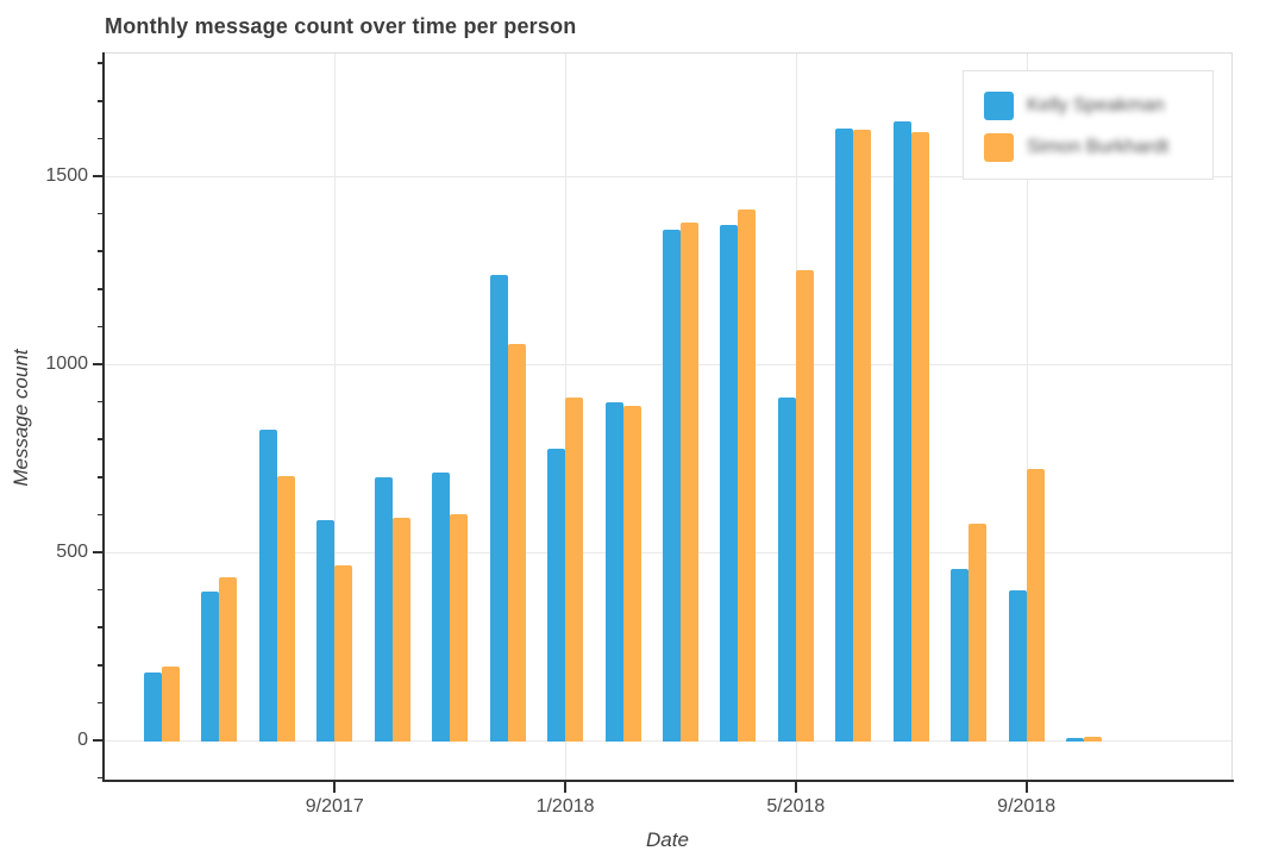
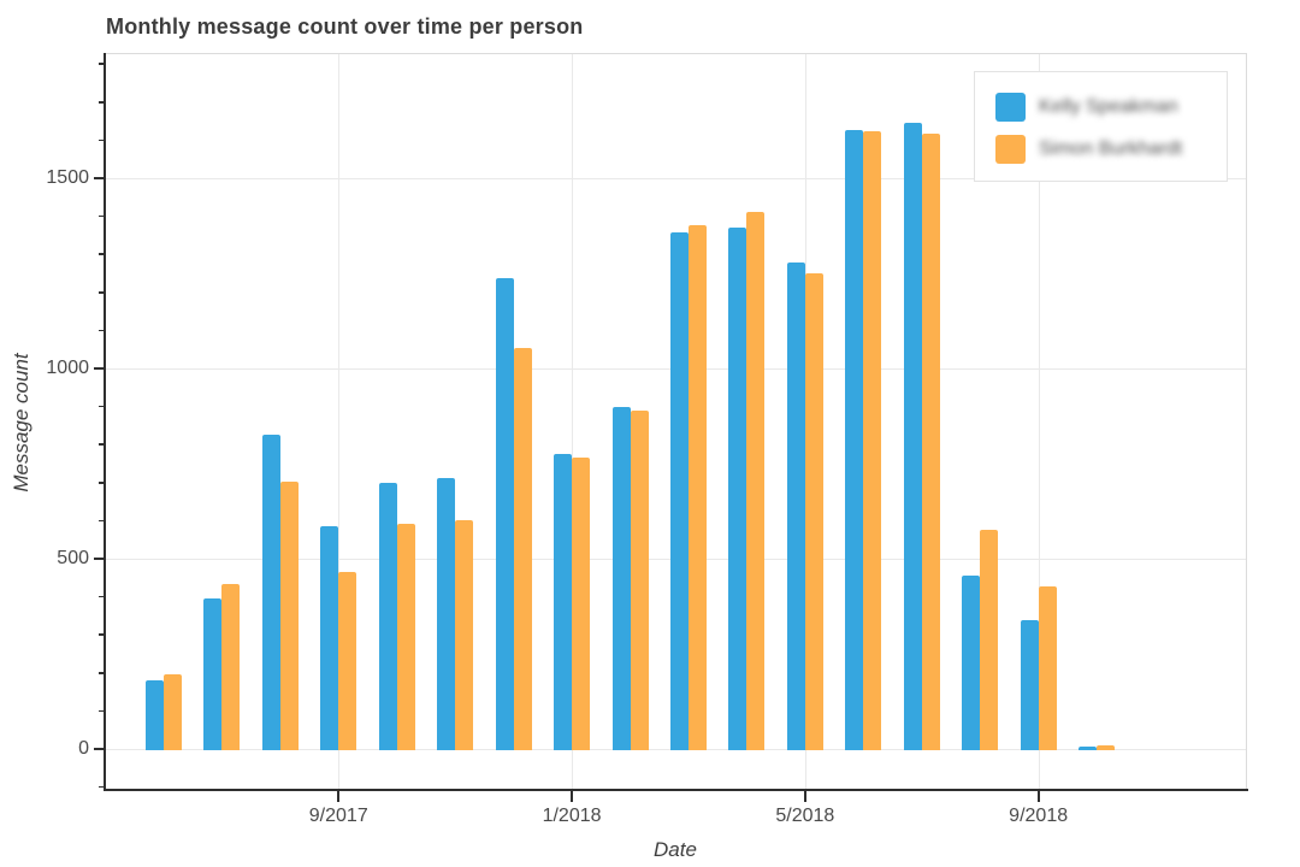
Simon Burkhardt/1/2018: 910 -> 770
Kelly Speakman/5/2018: 910 -> 1280
Kelly Speakman/9/2018: 400 -> 340
Simon Burkhardt/9/2018: 720 -> 430
